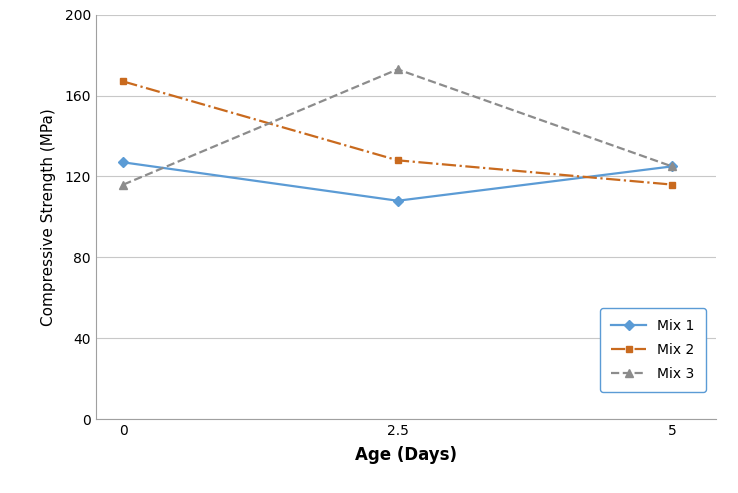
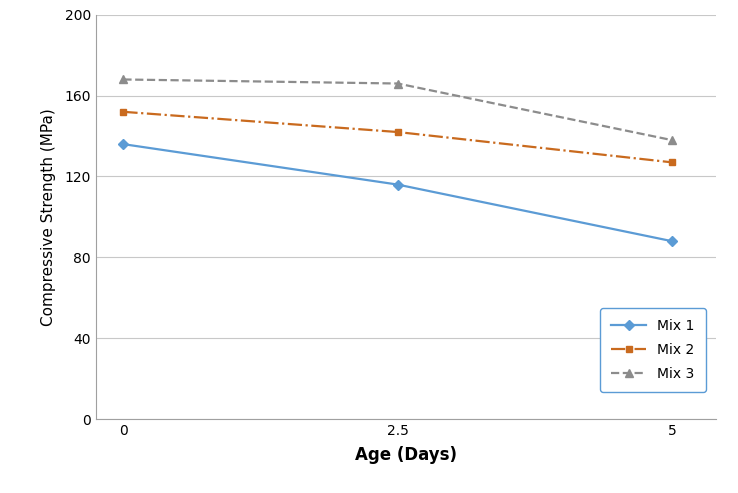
Mix 1/0: 127 -> 136
Mix 2/0: 167 -> 152
Mix 3/0: 116 -> 168
Mix 1/2.5: 108 -> 116
Mix 2/2.5: 128 -> 142
Mix 3/2.5: 173 -> 166
Mix 1/5: 125 -> 88
Mix 2/5: 116 -> 127
Mix 3/5: 125 -> 138
